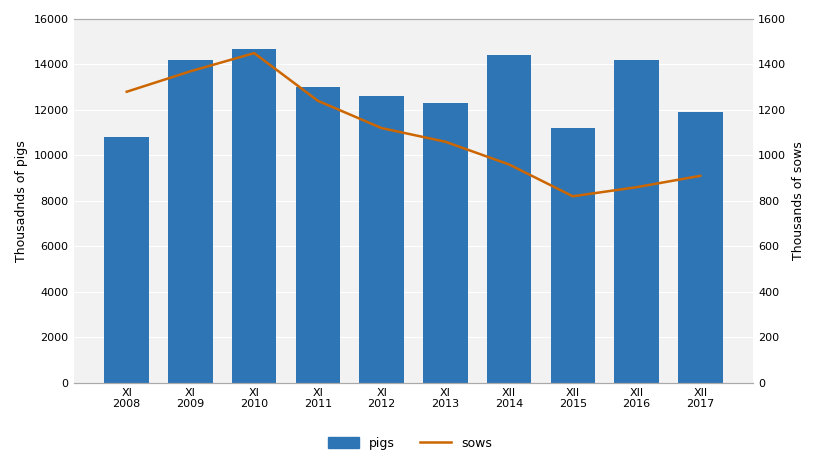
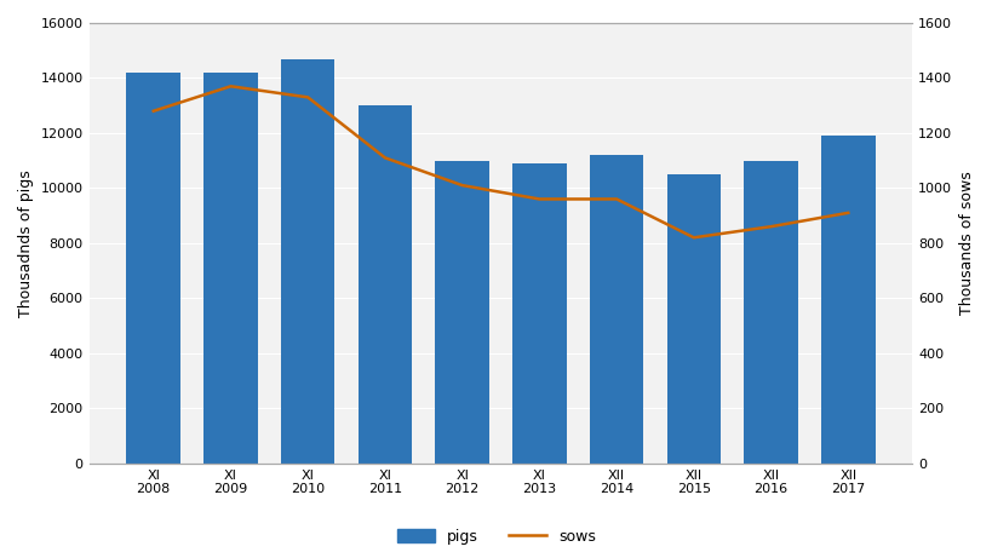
pigs/XI 2008: 10800 -> 14200
sows/XI 2010: 1450 -> 1330
sows/XI 2011: 1240 -> 1110
pigs/XI 2012: 12600 -> 11000
sows/XI 2012: 1120 -> 1010
pigs/XI 2013: 12300 -> 10900
sows/XI 2013: 1060 -> 960
pigs/XII 2014: 14400 -> 11200
pigs/XII 2015: 11200 -> 10500
pigs/XII 2016: 14200 -> 11000
